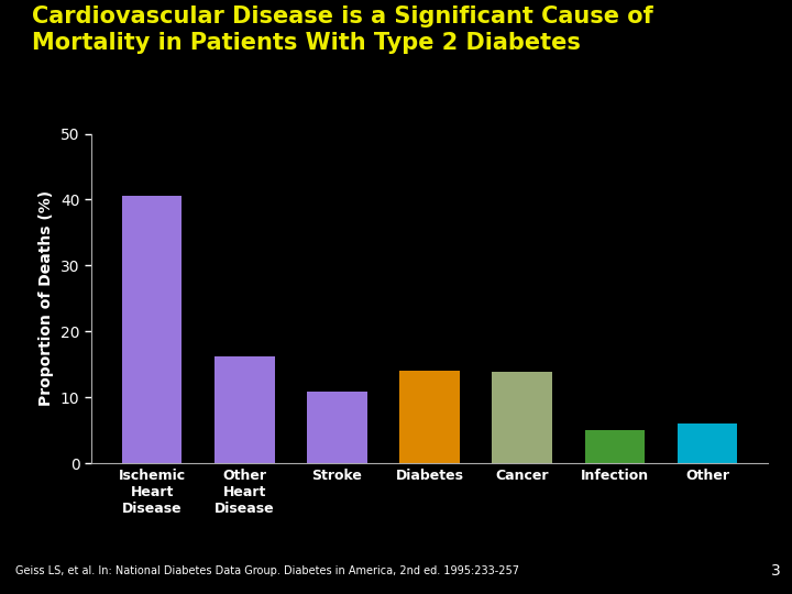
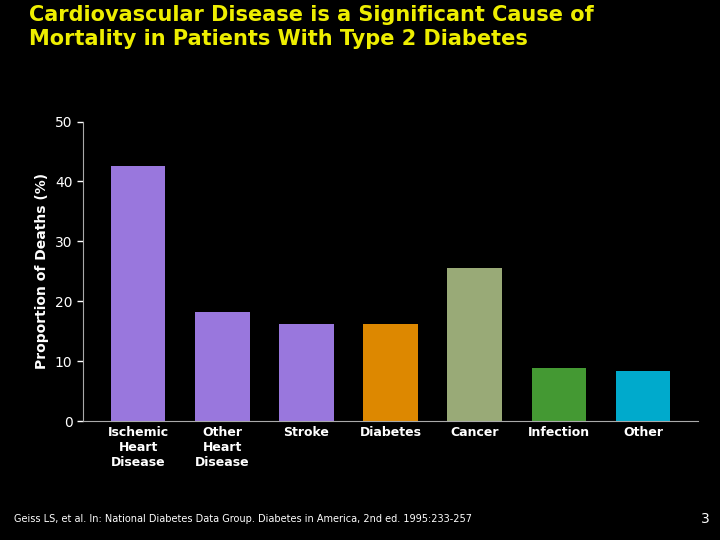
Ischemic Heart Disease: 40.5 -> 42.6
Other Heart Disease: 16.2 -> 18.2
Stroke: 10.8 -> 16.2
Diabetes: 14.0 -> 16.2
Cancer: 13.8 -> 25.6
Infection: 5.0 -> 8.8
Other: 6.0 -> 8.4
